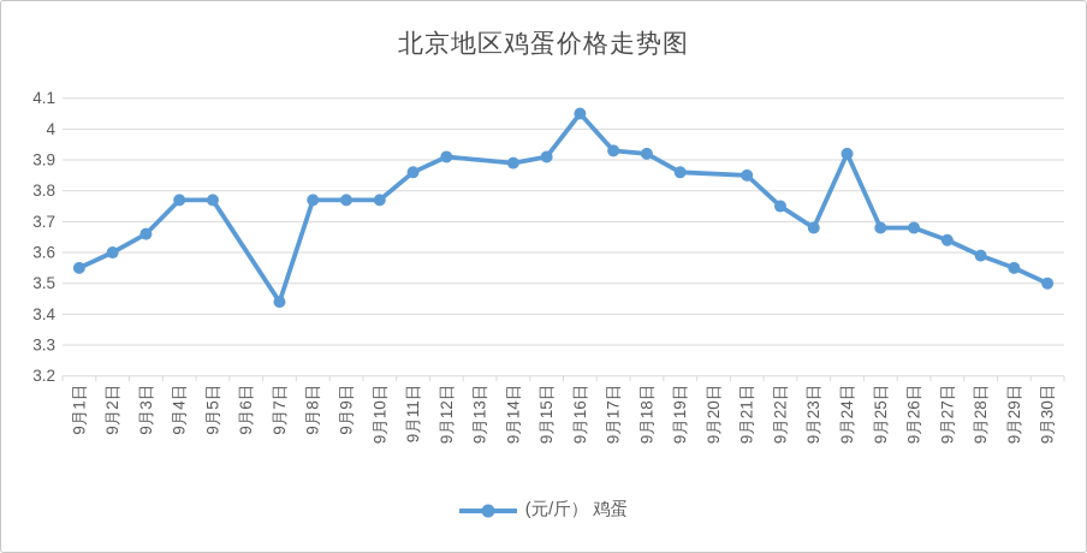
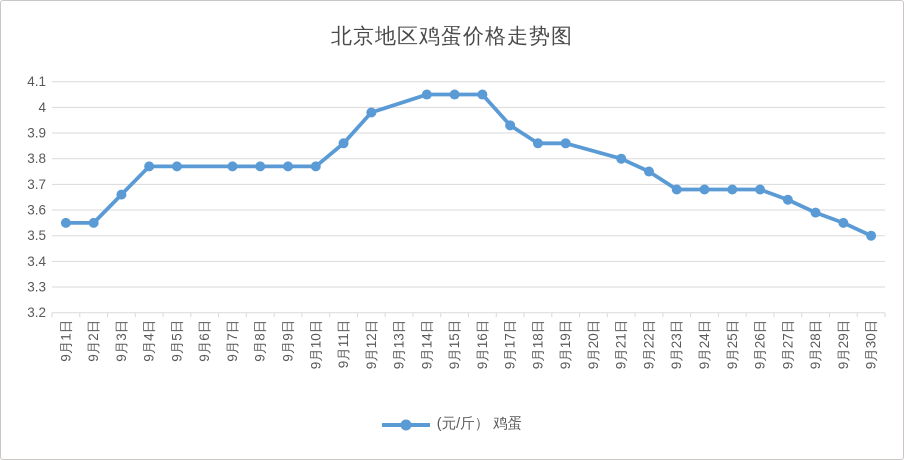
9月2日: 3.60 -> 3.55
9月7日: 3.44 -> 3.77
9月12日: 3.91 -> 3.98
9月14日: 3.89 -> 4.05
9月15日: 3.91 -> 4.05
9月18日: 3.92 -> 3.86
9月21日: 3.85 -> 3.80
9月24日: 3.92 -> 3.68
